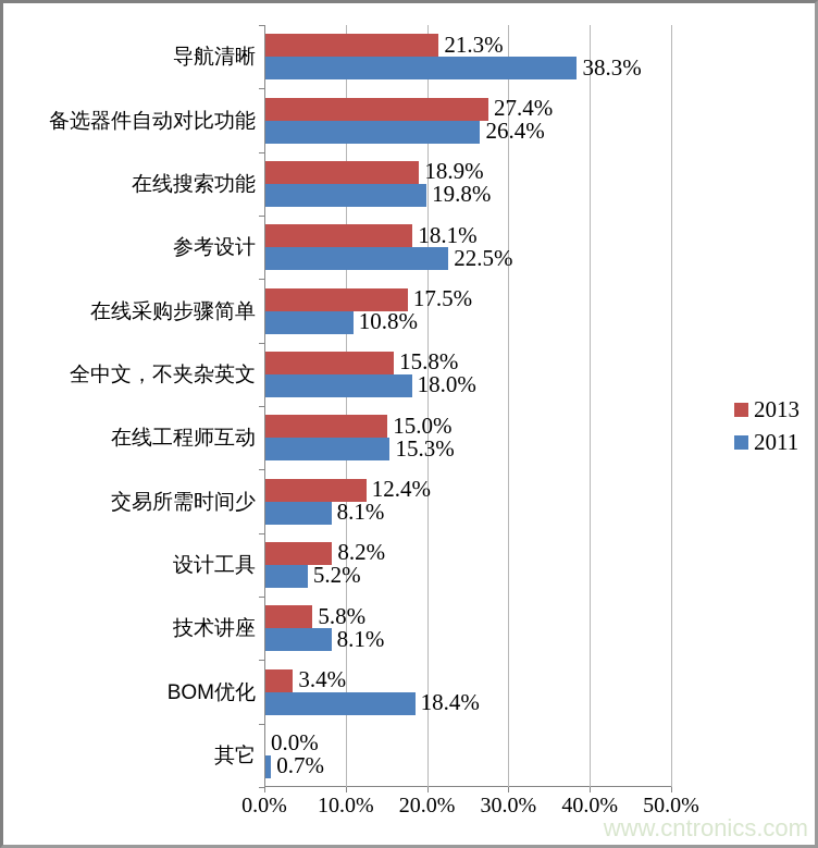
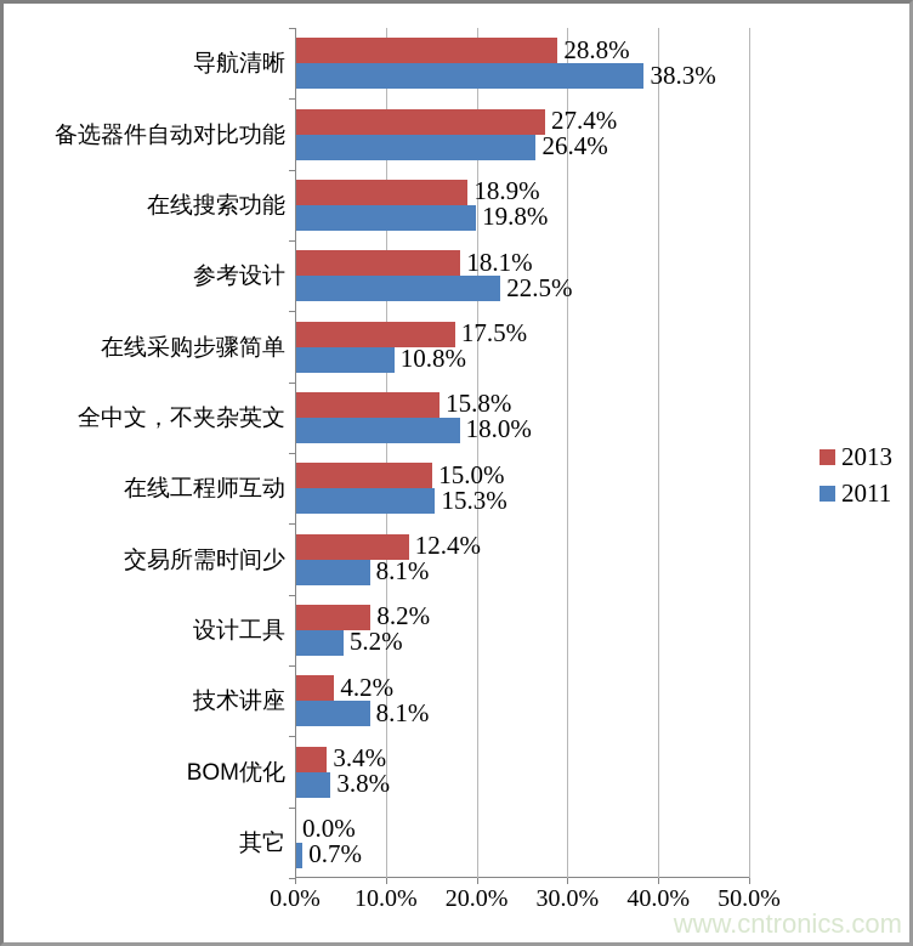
2013/导航清晰: 21.3% -> 28.8%
2013/技术讲座: 5.8% -> 4.2%
2011/BOM优化: 18.4% -> 3.8%
